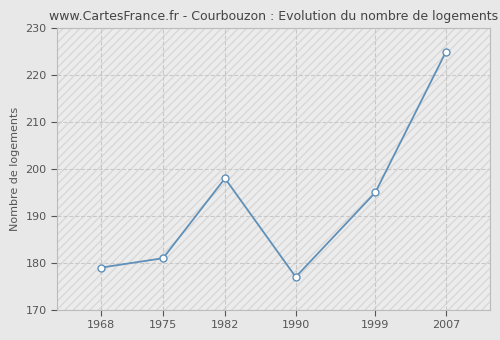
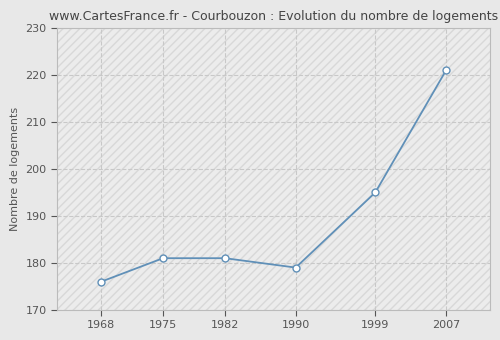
1968: 179 -> 176
1982: 198 -> 181
1990: 177 -> 179
2007: 225 -> 221
